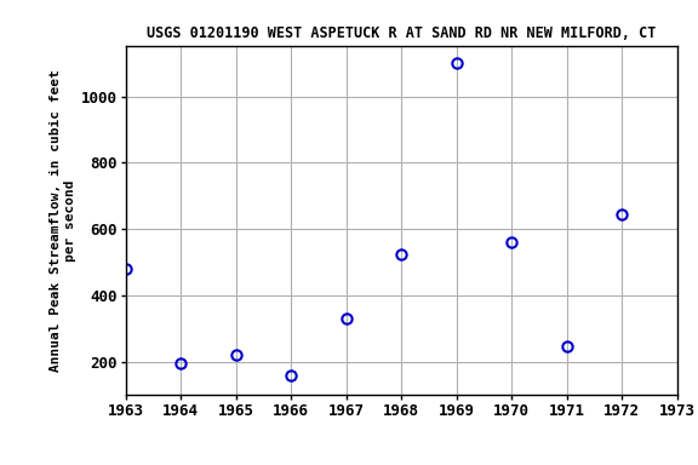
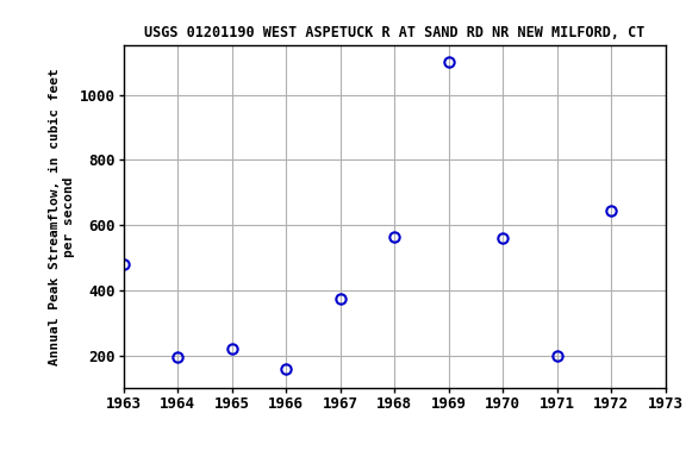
1967: 330 -> 375
1968: 524 -> 565
1971: 246 -> 200
